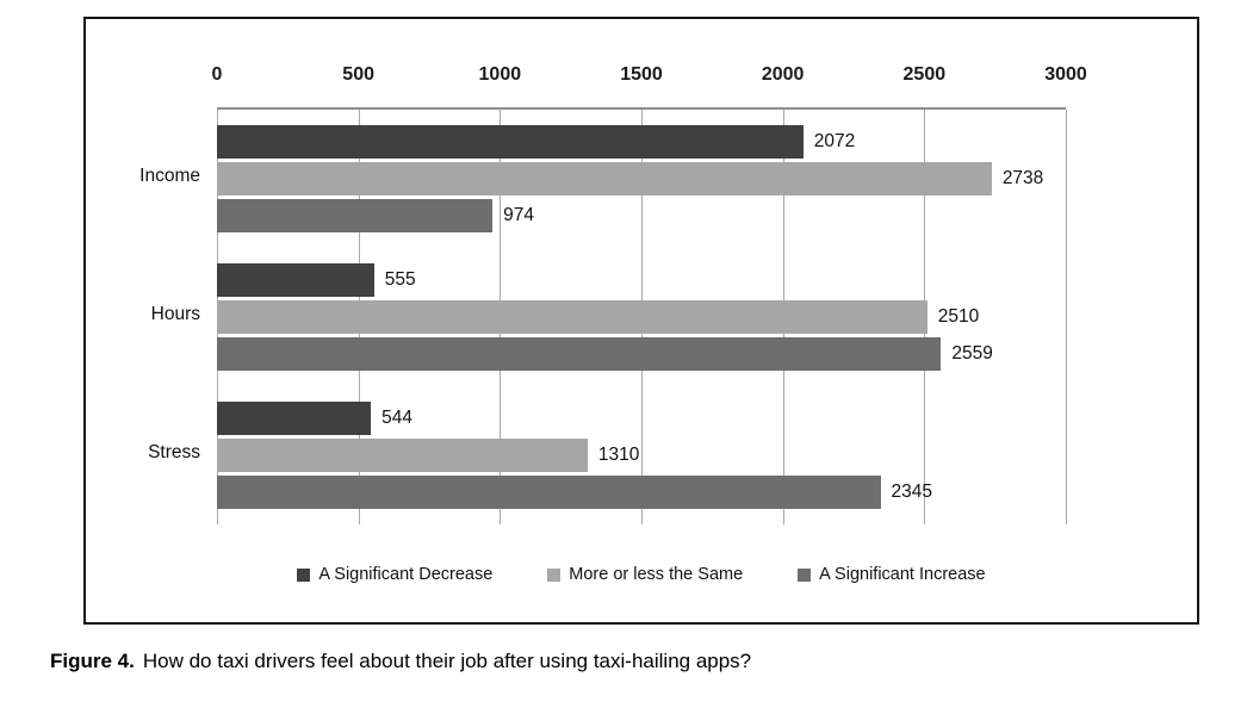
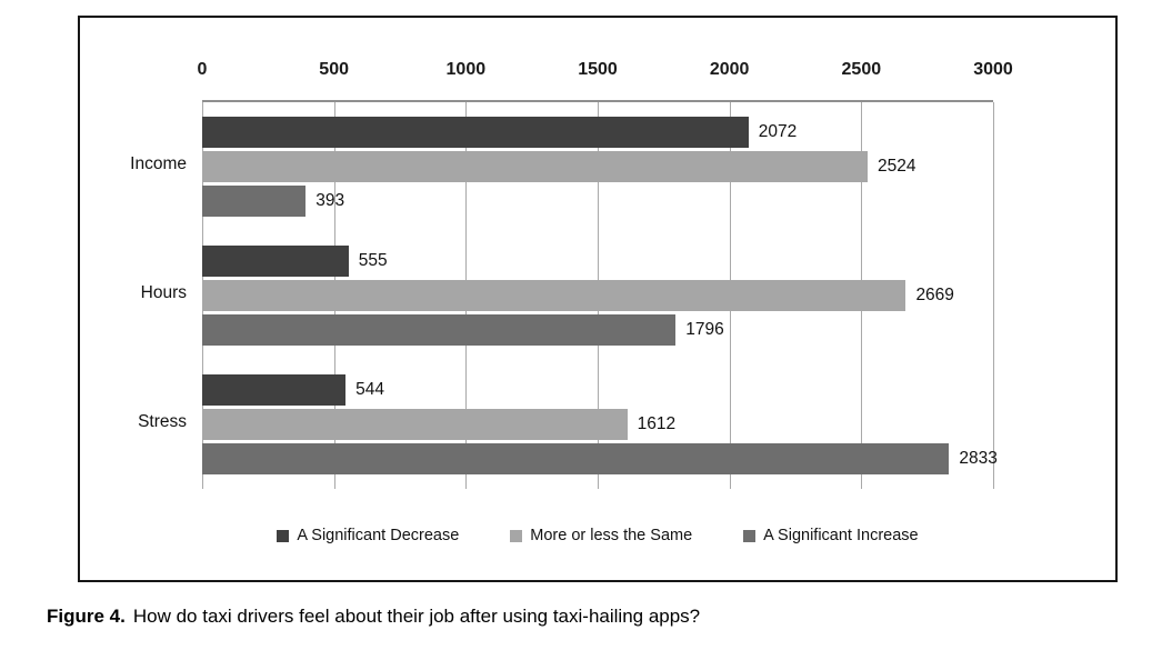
More or less the Same/Income: 2738 -> 2524
A Significant Increase/Income: 974 -> 393
More or less the Same/Hours: 2510 -> 2669
A Significant Increase/Hours: 2559 -> 1796
More or less the Same/Stress: 1310 -> 1612
A Significant Increase/Stress: 2345 -> 2833
